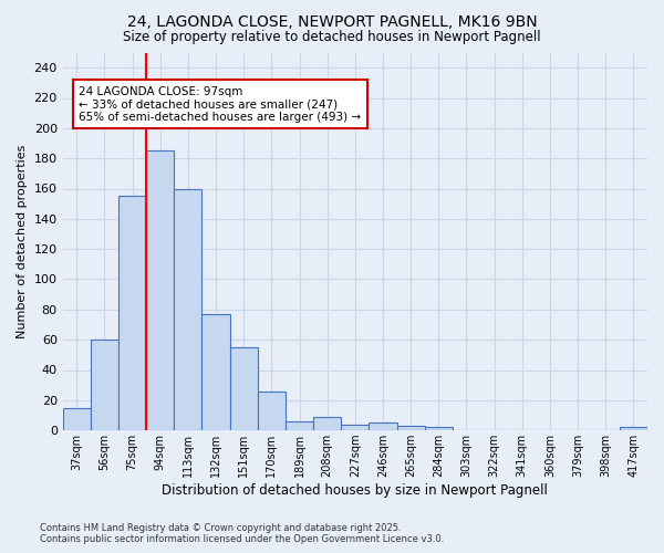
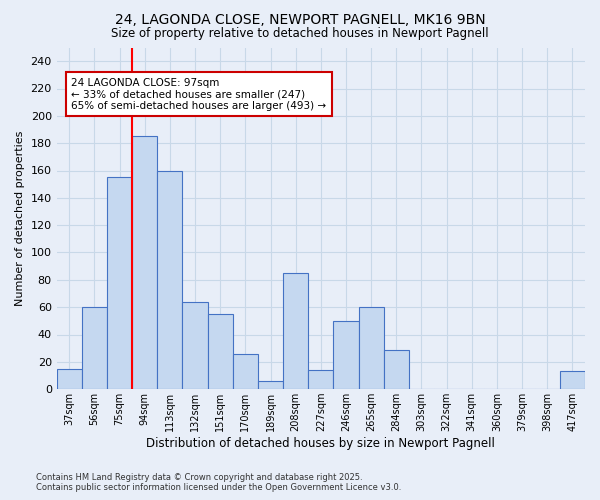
132sqm: 77 -> 64
208sqm: 9 -> 85
227sqm: 4 -> 14
246sqm: 5 -> 50
265sqm: 3 -> 60
284sqm: 2 -> 29
417sqm: 2 -> 13
